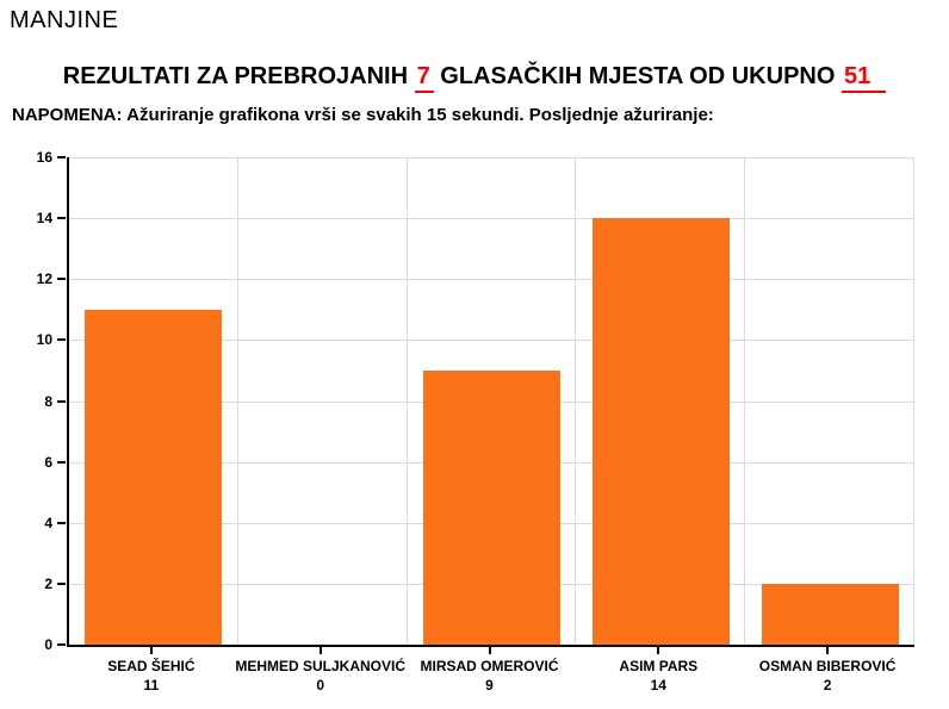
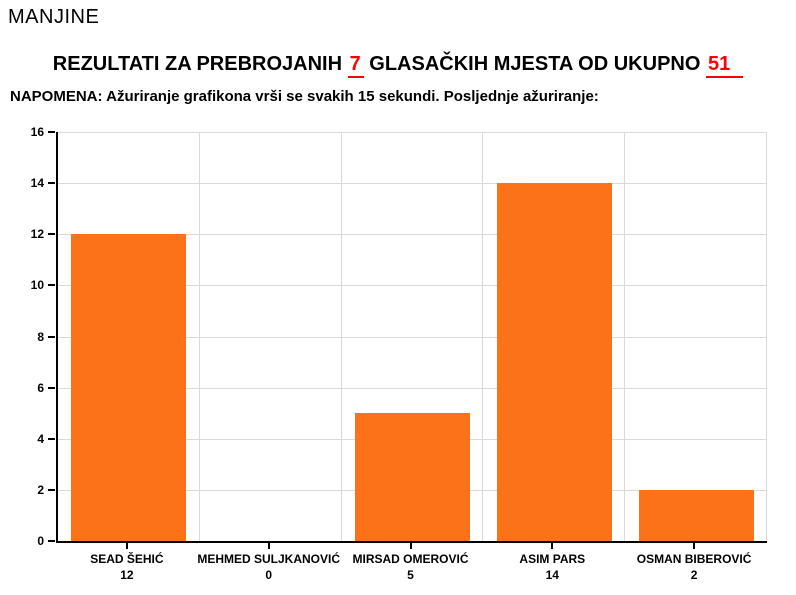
SEAD ŠEHIĆ: 11 -> 12
MIRSAD OMEROVIĆ: 9 -> 5
